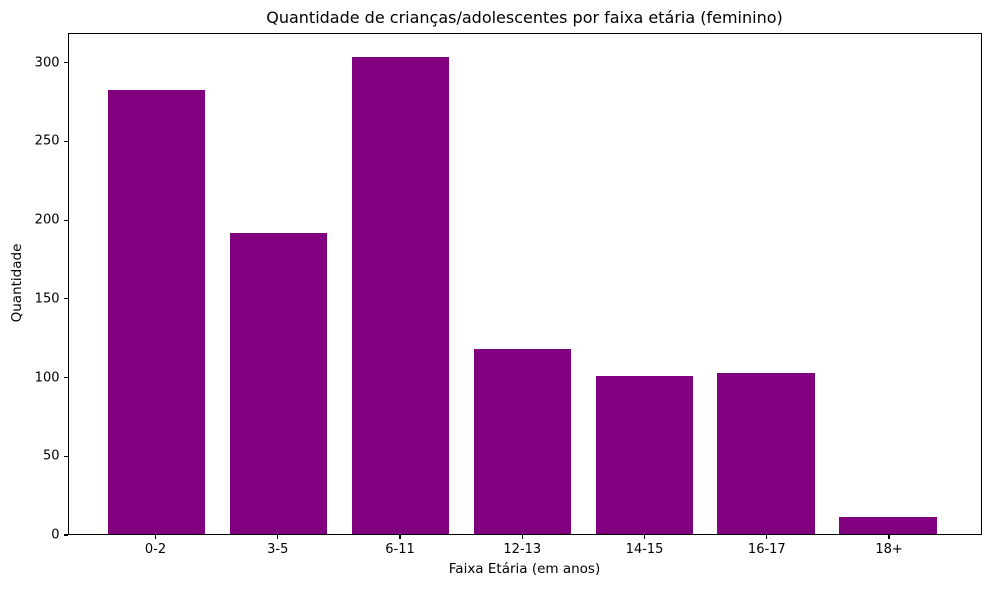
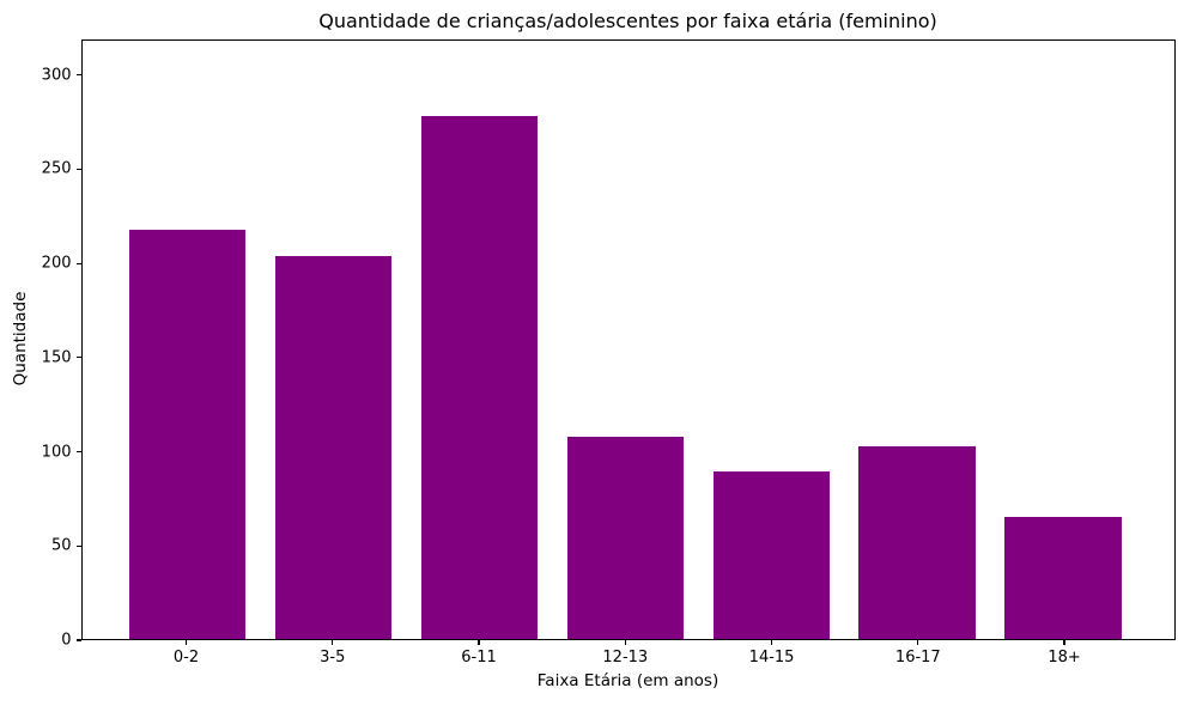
0-2: 283 -> 218
3-5: 192 -> 204
6-11: 304 -> 279
12-13: 118 -> 108
14-15: 101 -> 89
18+: 11 -> 65
